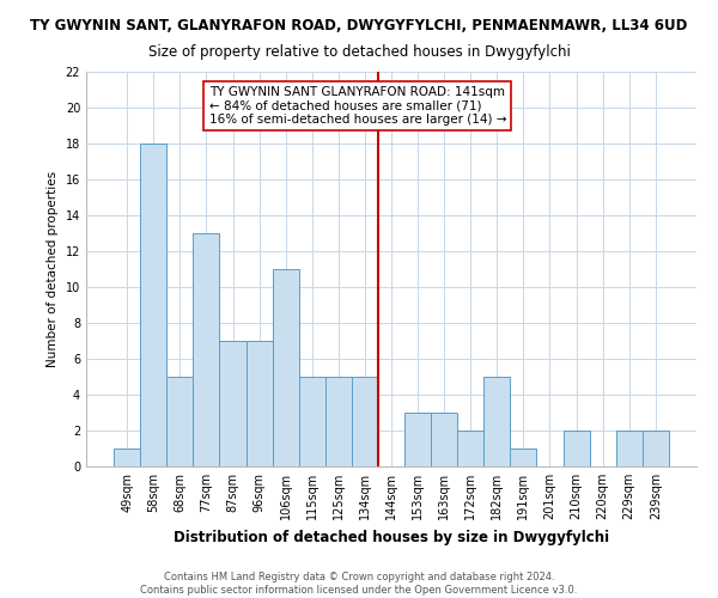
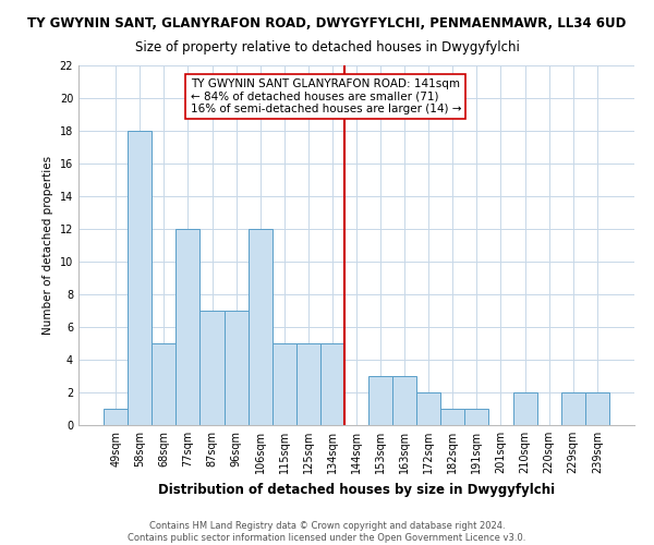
77sqm: 13 -> 12
106sqm: 11 -> 12
182sqm: 5 -> 1
